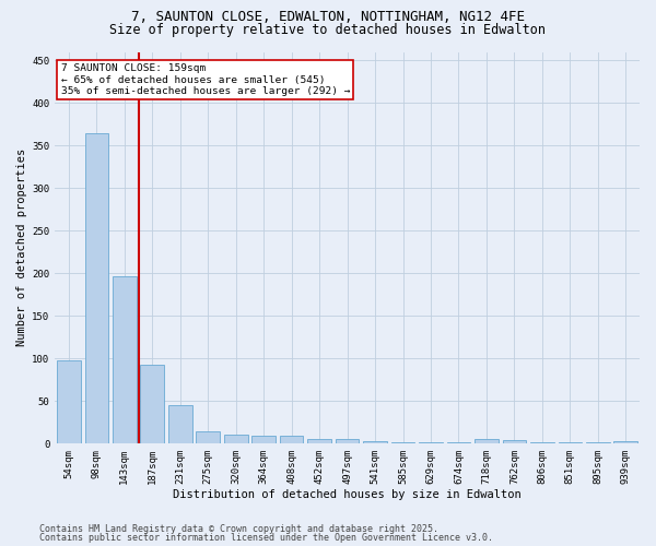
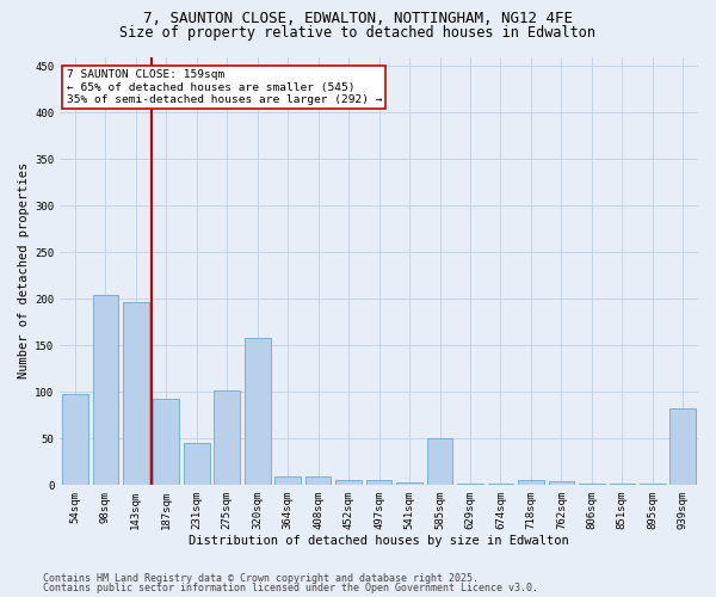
98sqm: 365 -> 204
275sqm: 14 -> 102
320sqm: 10 -> 158
585sqm: 2 -> 50
939sqm: 3 -> 82
